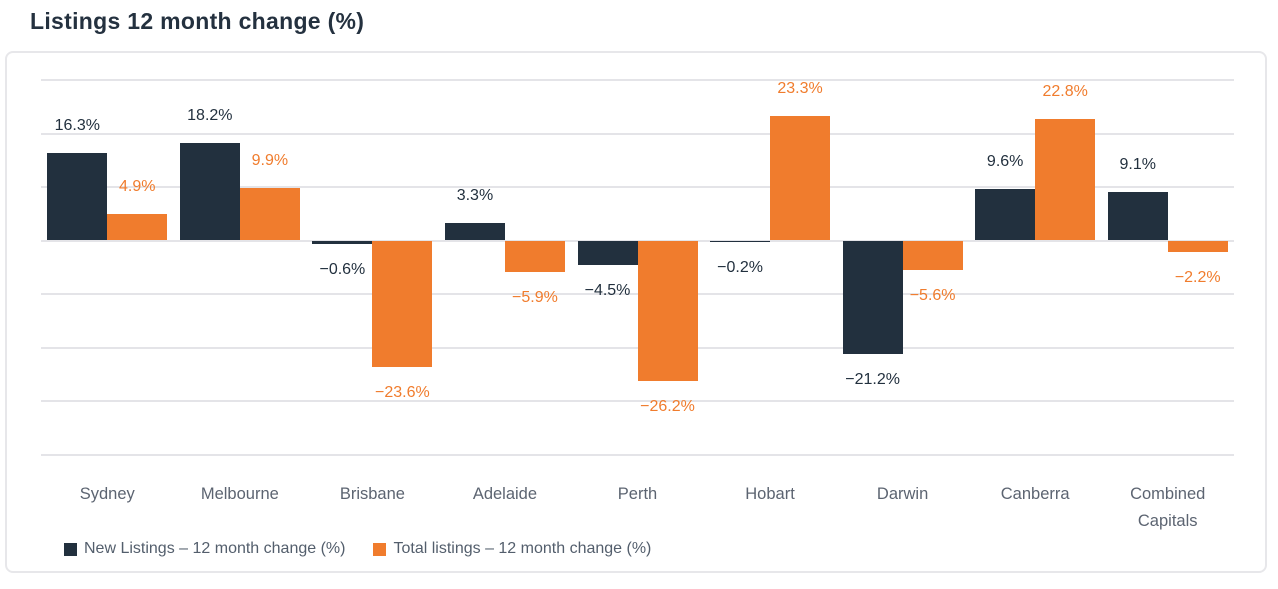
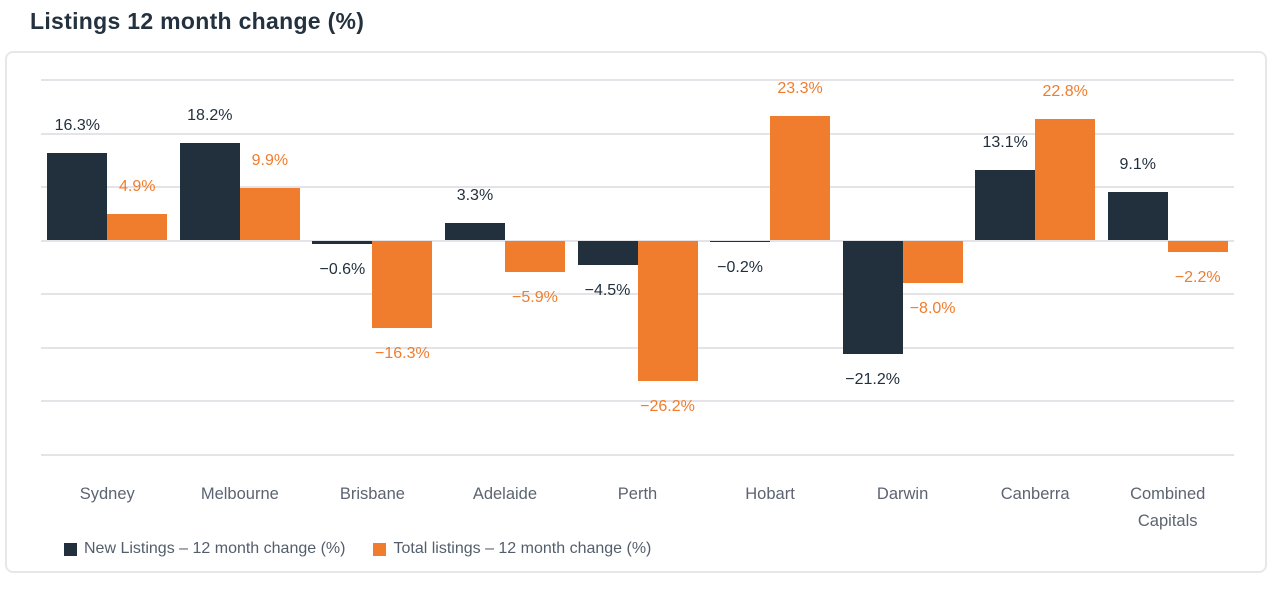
Total listings – 12 month change (%)/Brisbane: −23.6% -> −16.3%
Total listings – 12 month change (%)/Darwin: −5.6% -> −8.0%
New Listings – 12 month change (%)/Canberra: 9.6% -> 13.1%
